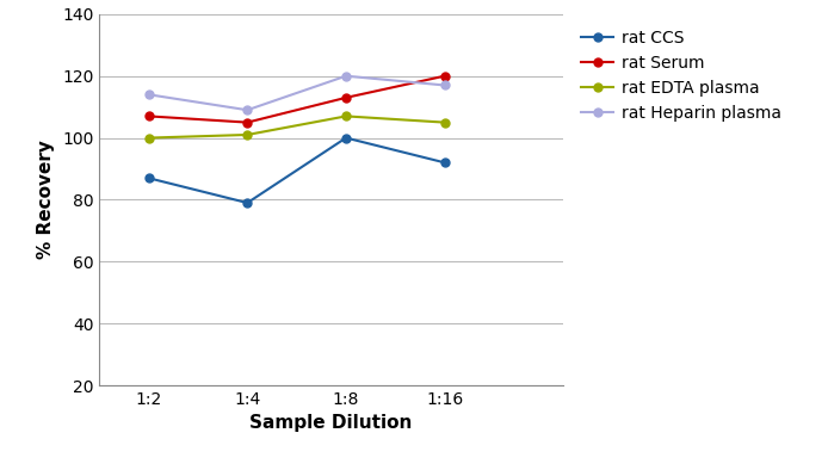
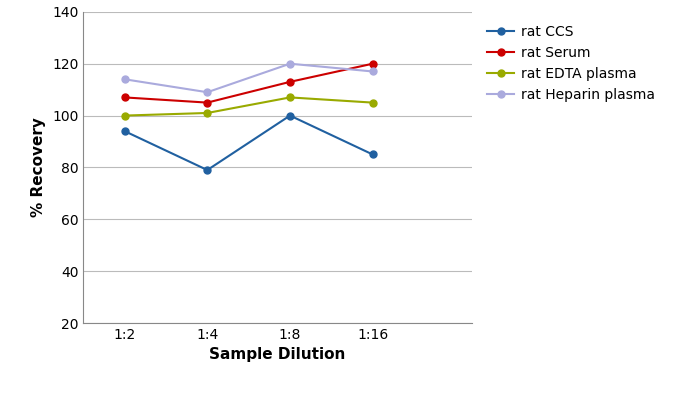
rat CCS/1:2: 87 -> 94
rat CCS/1:16: 92 -> 85
